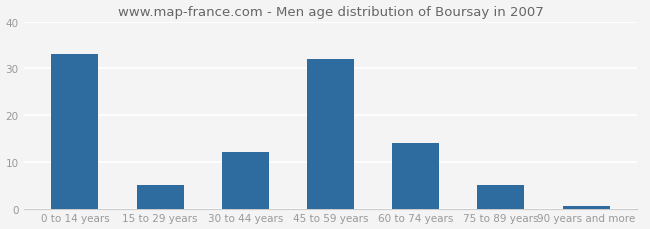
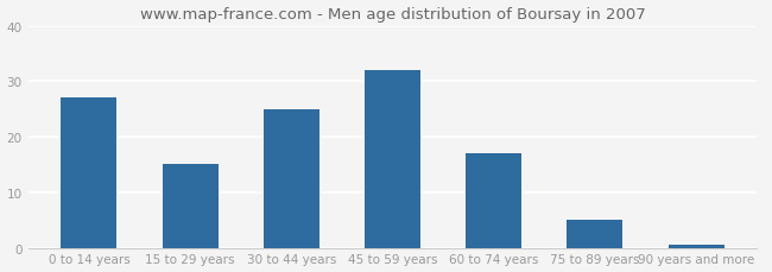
0 to 14 years: 33.0 -> 27.0
15 to 29 years: 5.0 -> 15.0
30 to 44 years: 12.0 -> 25.0
60 to 74 years: 14.0 -> 17.0
